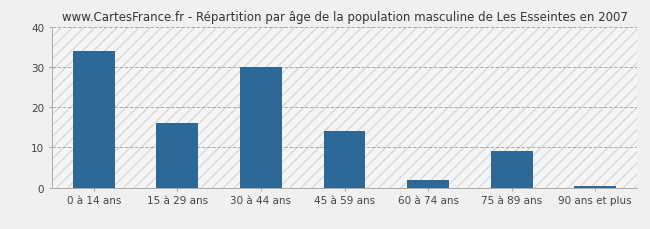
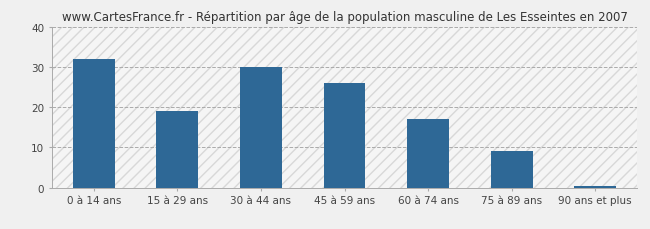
0 à 14 ans: 34.0 -> 32.0
15 à 29 ans: 16.0 -> 19.0
45 à 59 ans: 14.0 -> 26.0
60 à 74 ans: 2.0 -> 17.0
